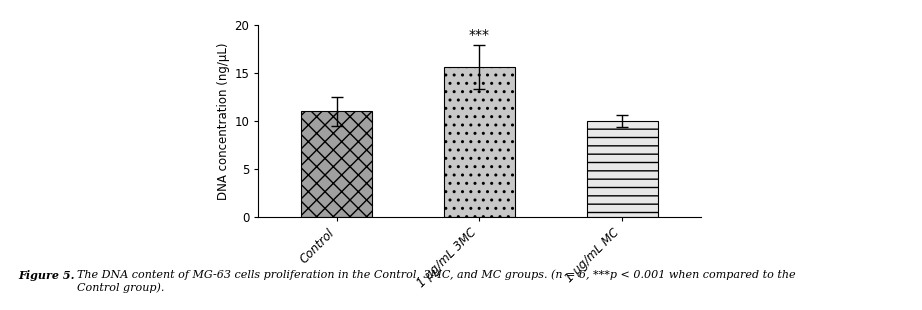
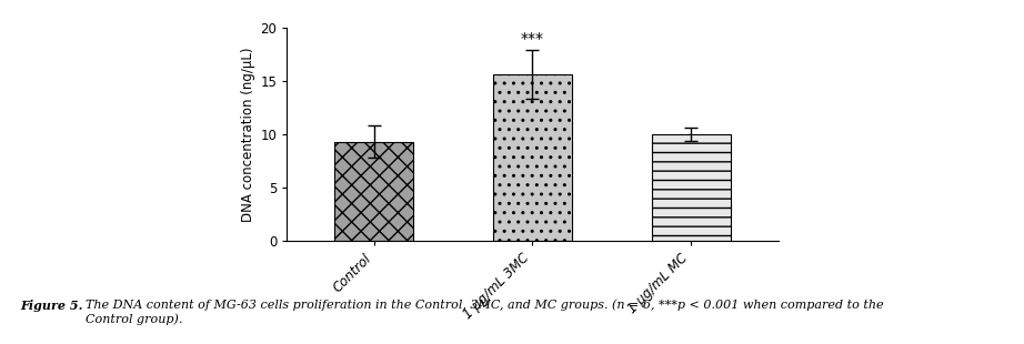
Control: 11.0 -> 9.3
